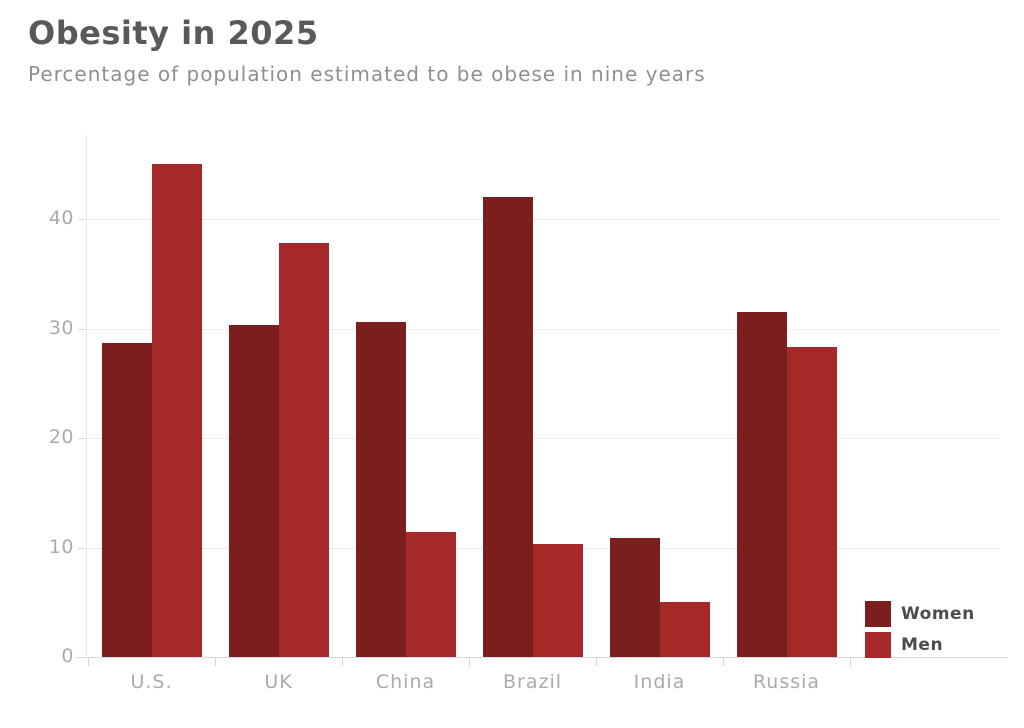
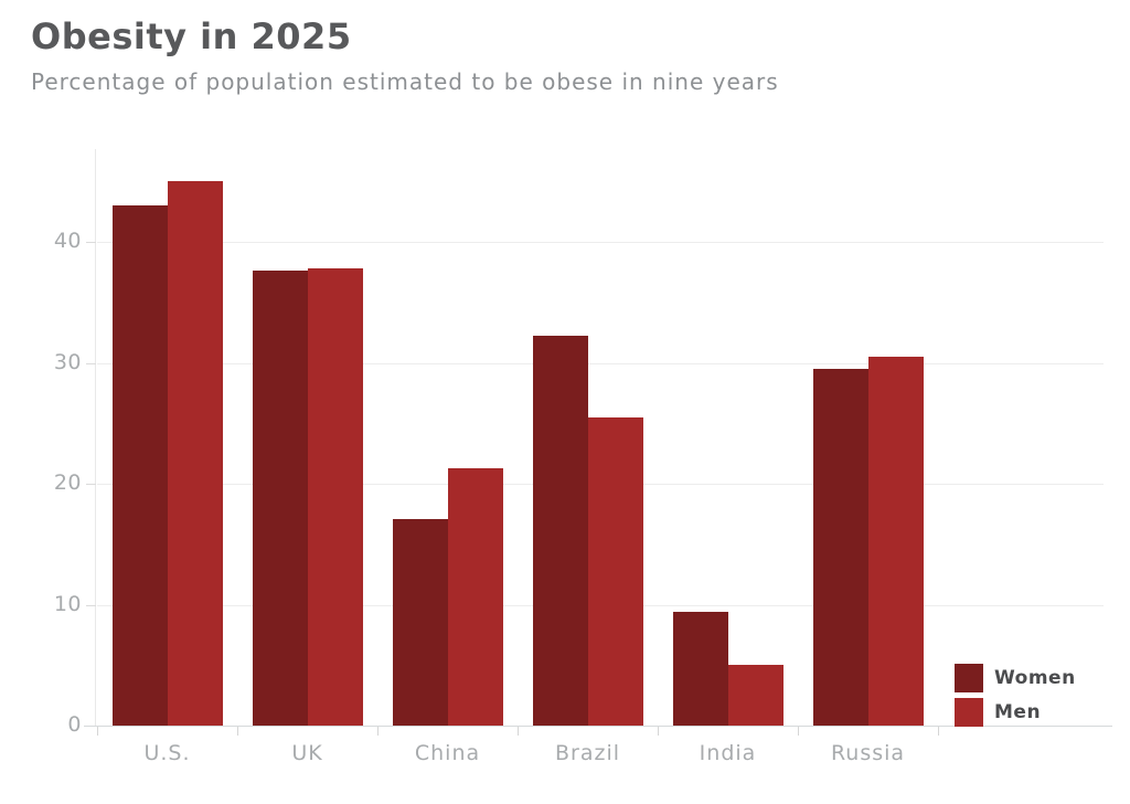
Women/U.S.: 28.7 -> 43.0
Women/UK: 30.3 -> 37.6
Women/China: 30.6 -> 17.1
Men/China: 11.4 -> 21.3
Women/Brazil: 42.0 -> 32.2
Men/Brazil: 10.3 -> 25.5
Women/India: 10.9 -> 9.4
Women/Russia: 31.5 -> 29.5
Men/Russia: 28.3 -> 30.5
